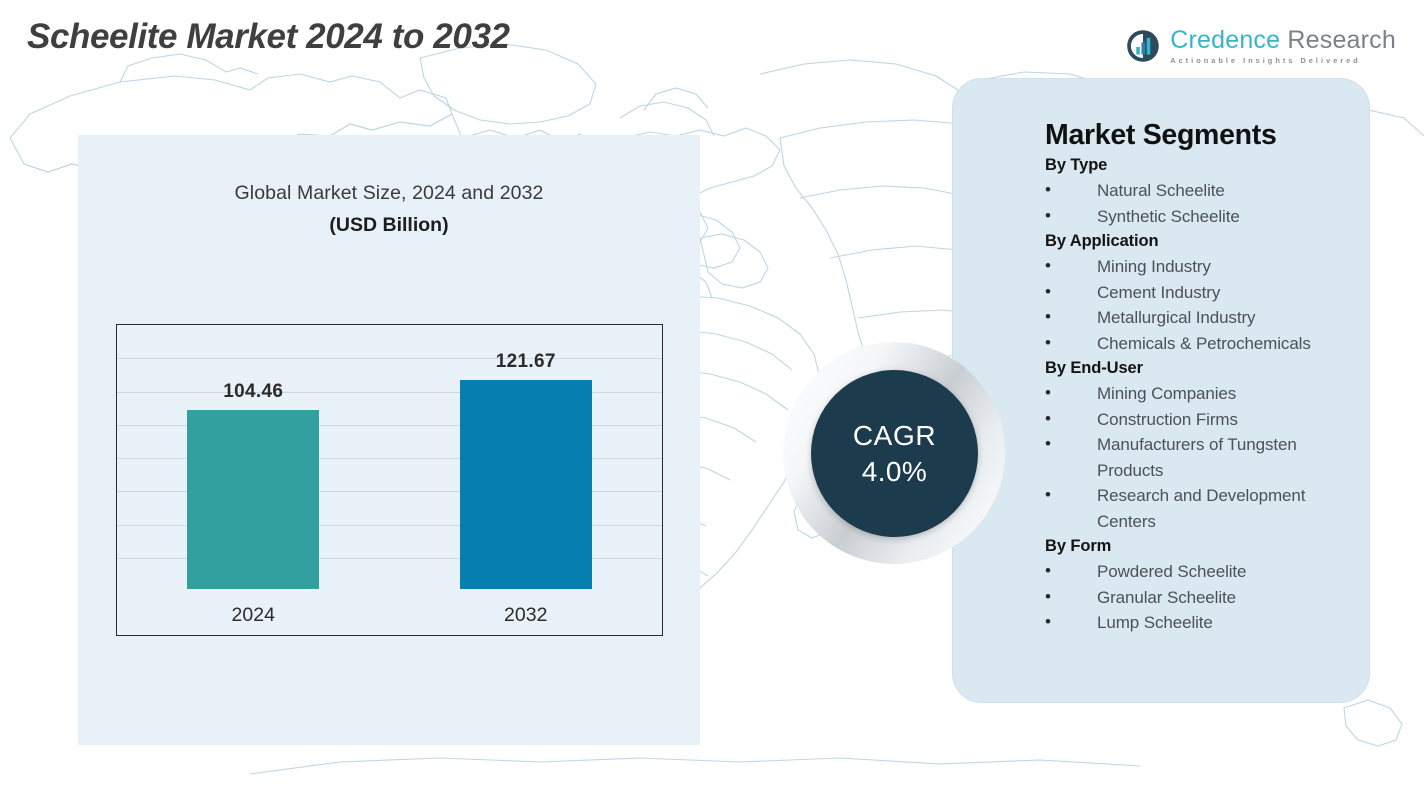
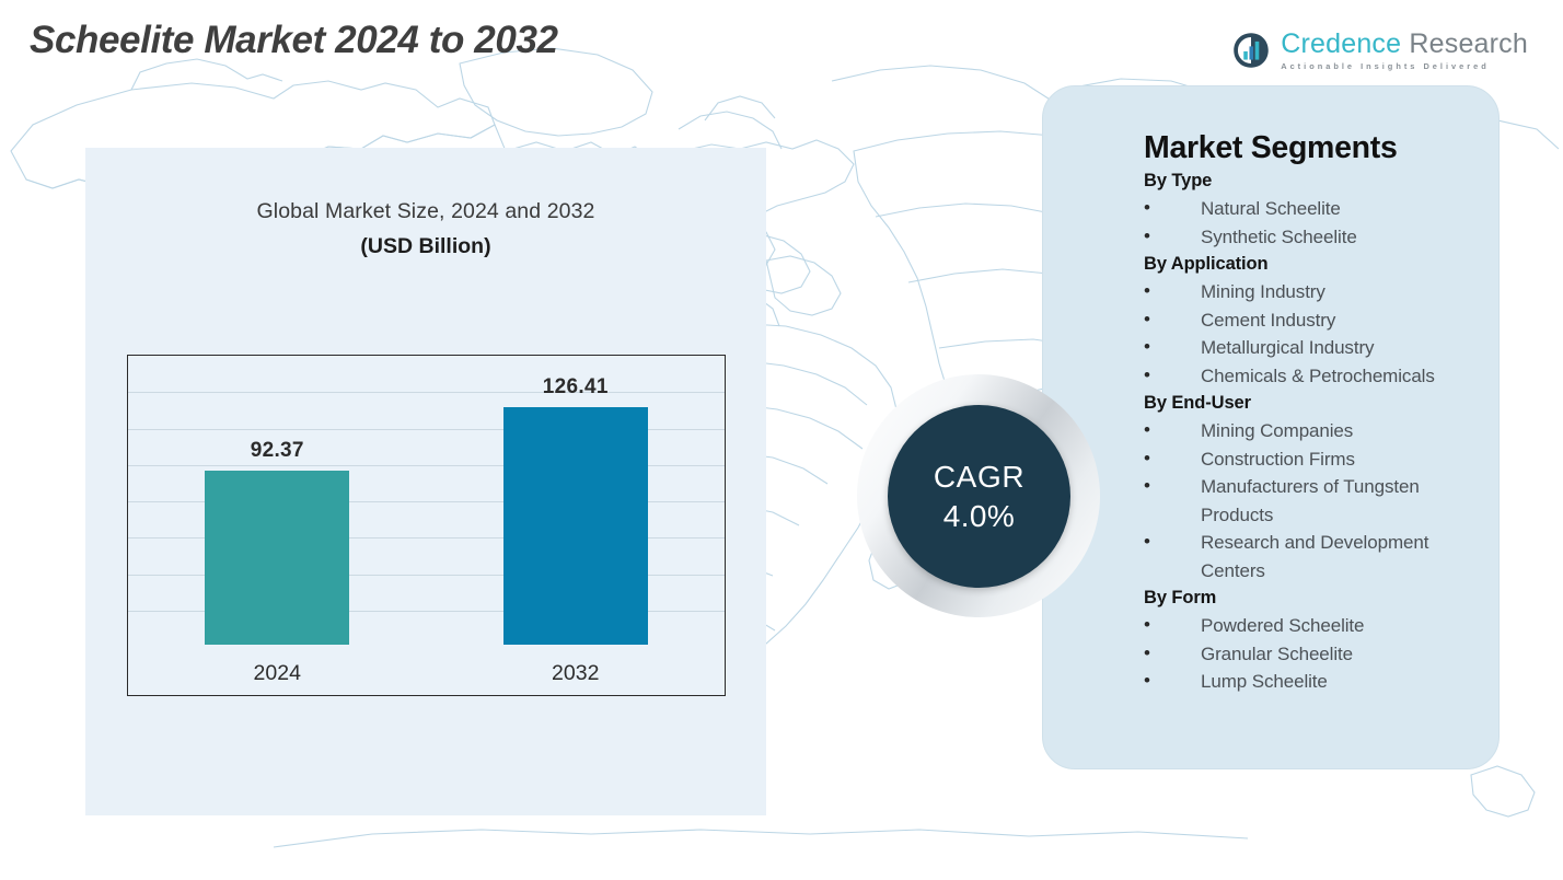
2024: 104.46 -> 92.37
2032: 121.67 -> 126.41
